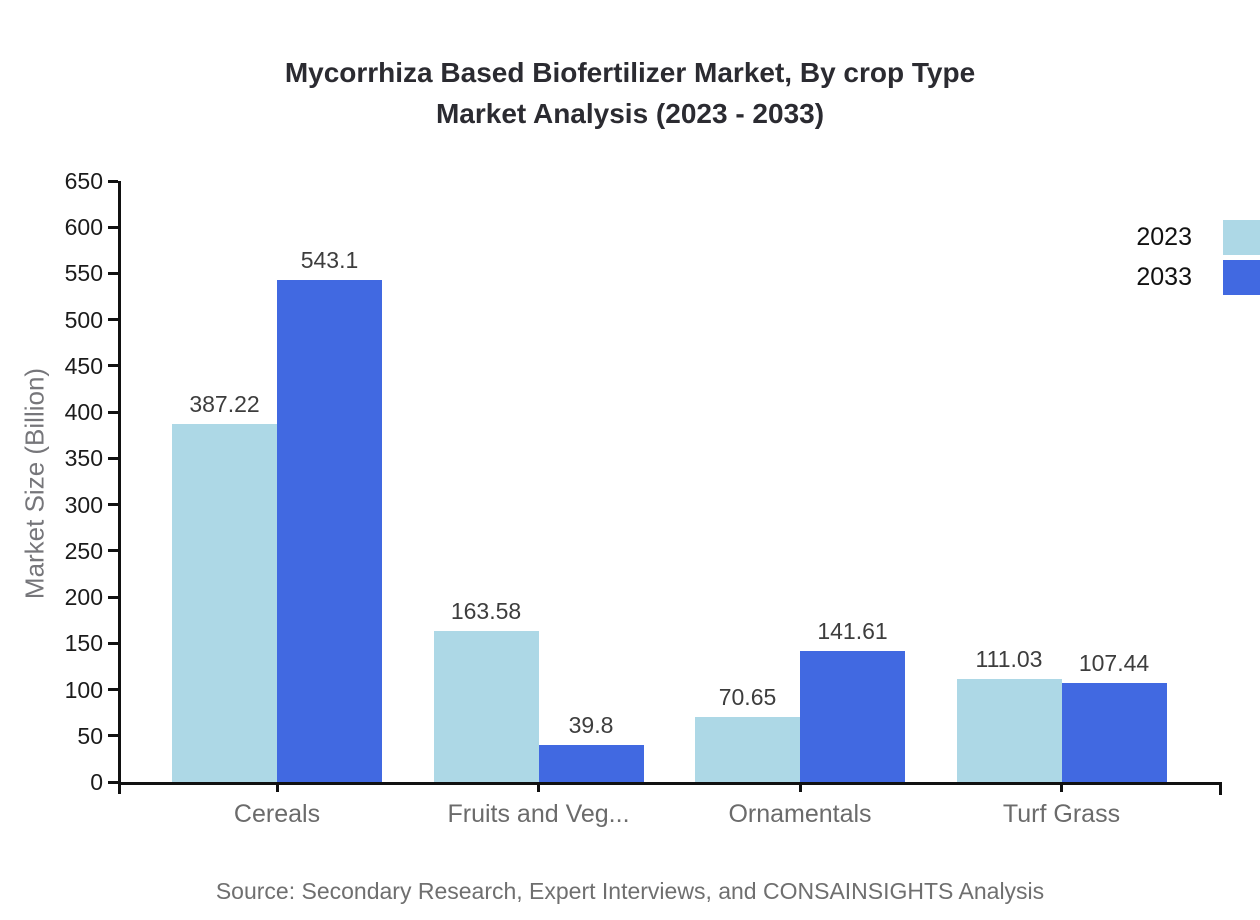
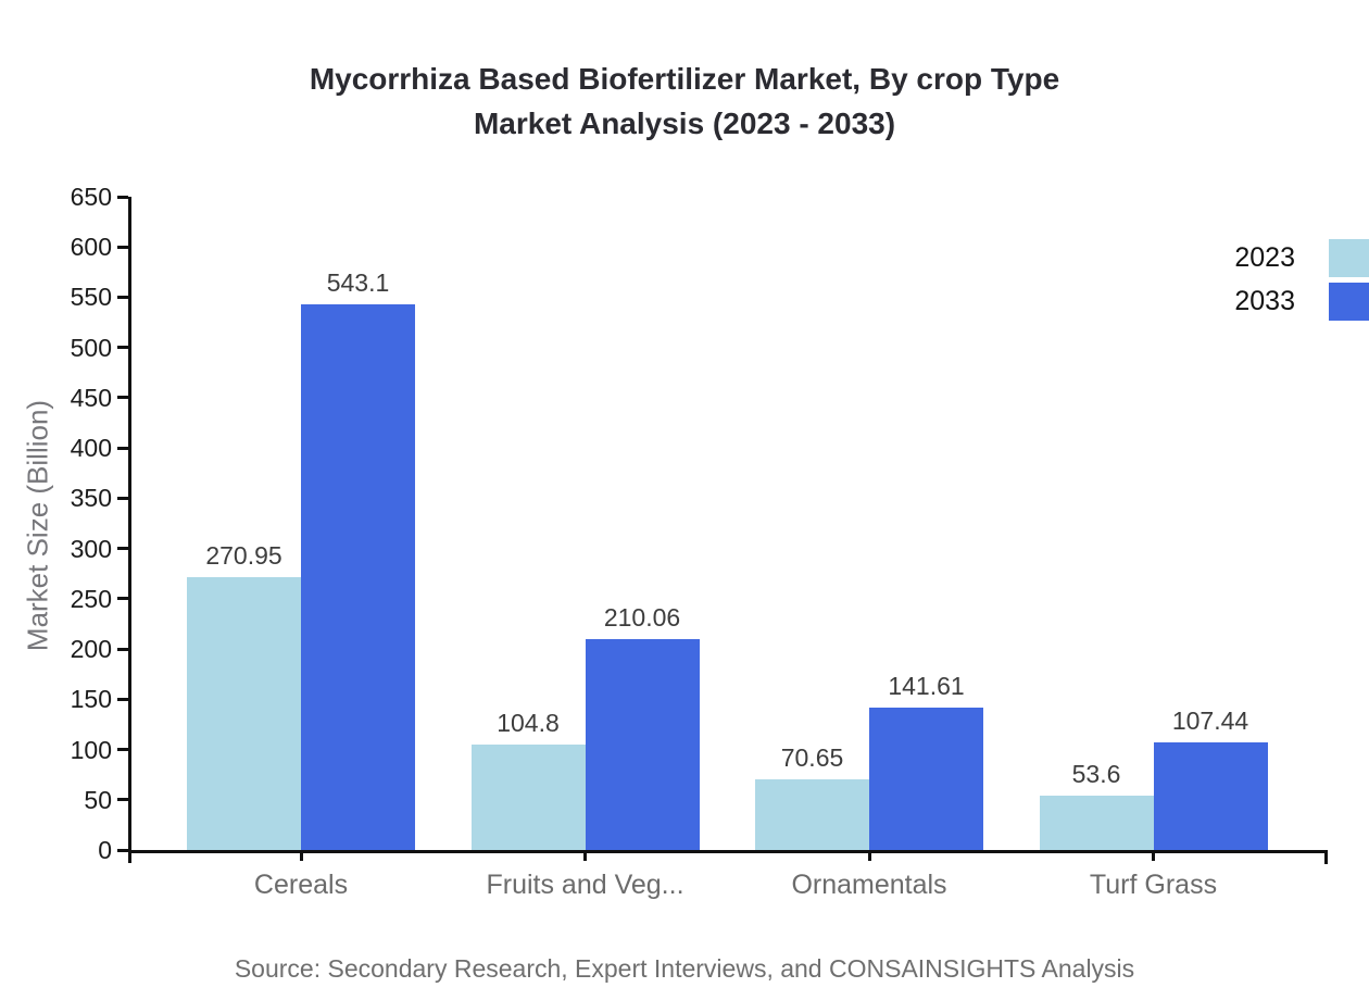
2023/Cereals: 387.22 -> 270.95
2023/Fruits and Veg...: 163.58 -> 104.8
2033/Fruits and Veg...: 39.8 -> 210.06
2023/Turf Grass: 111.03 -> 53.6
